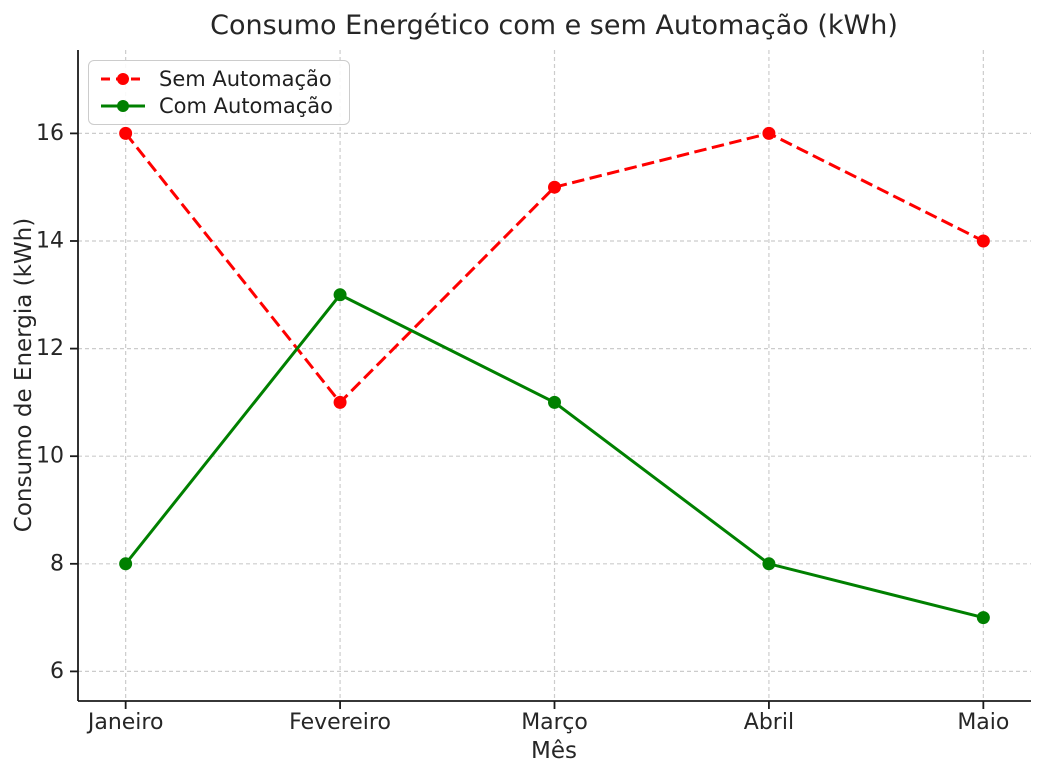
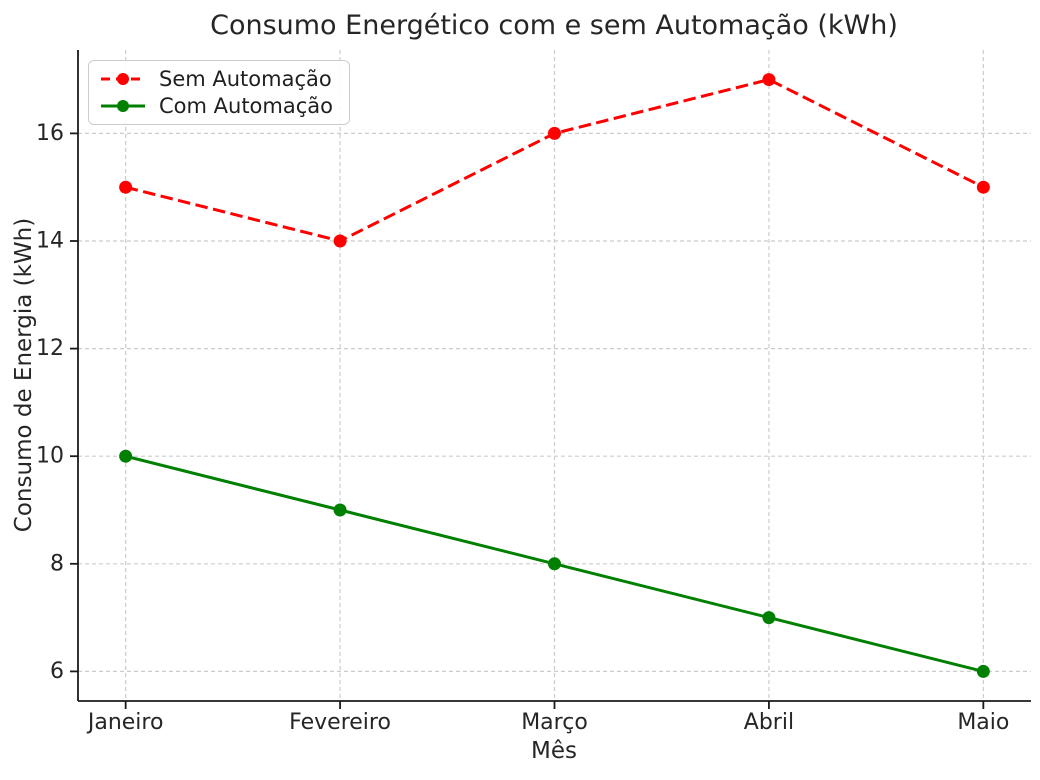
Sem Automação/Janeiro: 16 -> 15
Com Automação/Janeiro: 8 -> 10
Sem Automação/Fevereiro: 11 -> 14
Com Automação/Fevereiro: 13 -> 9
Sem Automação/Março: 15 -> 16
Com Automação/Março: 11 -> 8
Sem Automação/Abril: 16 -> 17
Com Automação/Abril: 8 -> 7
Sem Automação/Maio: 14 -> 15
Com Automação/Maio: 7 -> 6
